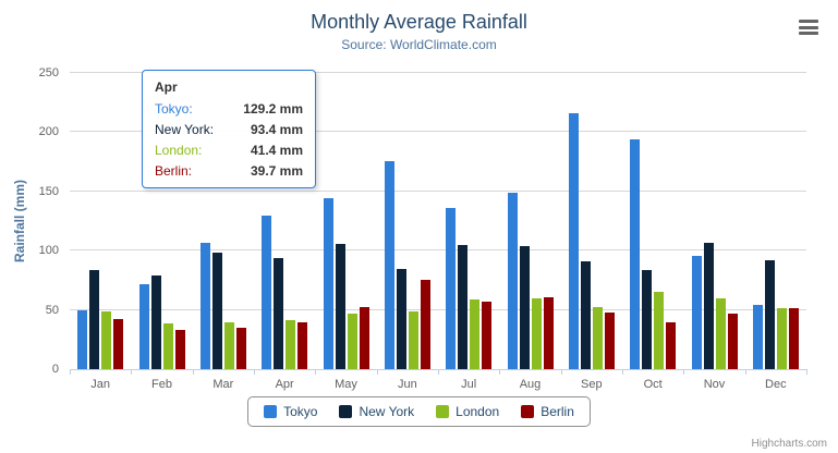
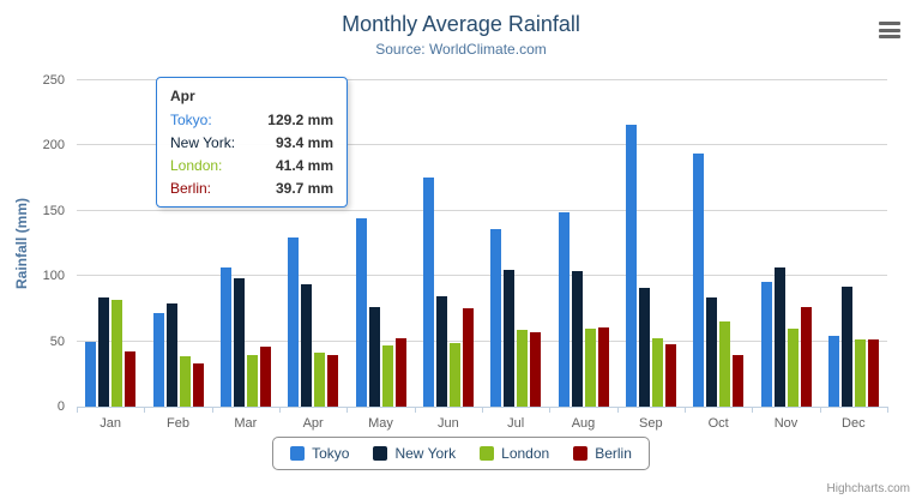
London/Jan: 49 -> 82
Berlin/Mar: 34 -> 46
New York/May: 106 -> 76
Berlin/Nov: 47 -> 76
